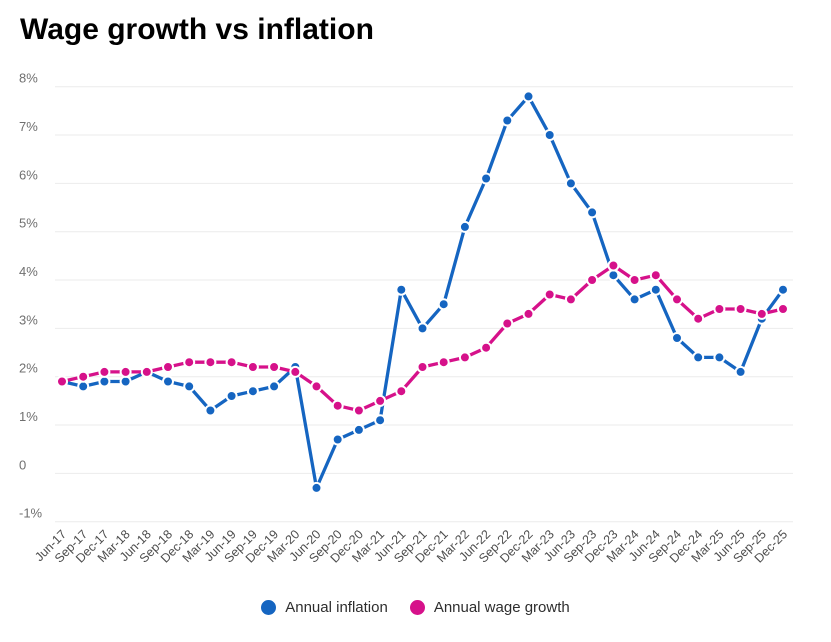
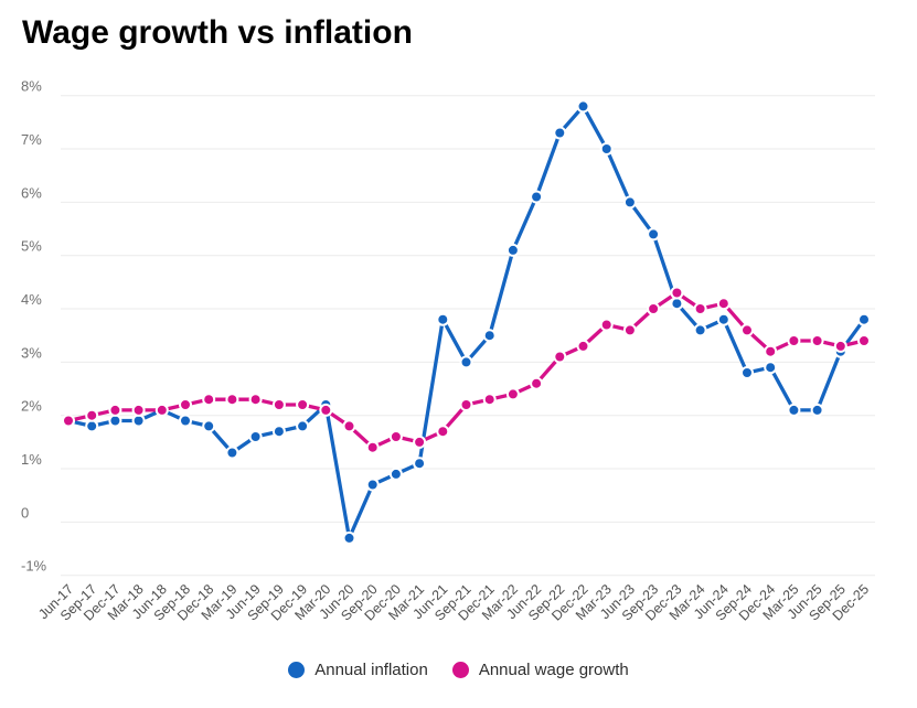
Annual wage growth/Dec-20: 1.3% -> 1.6%
Annual inflation/Dec-24: 2.4% -> 2.9%
Annual inflation/Mar-25: 2.4% -> 2.1%
